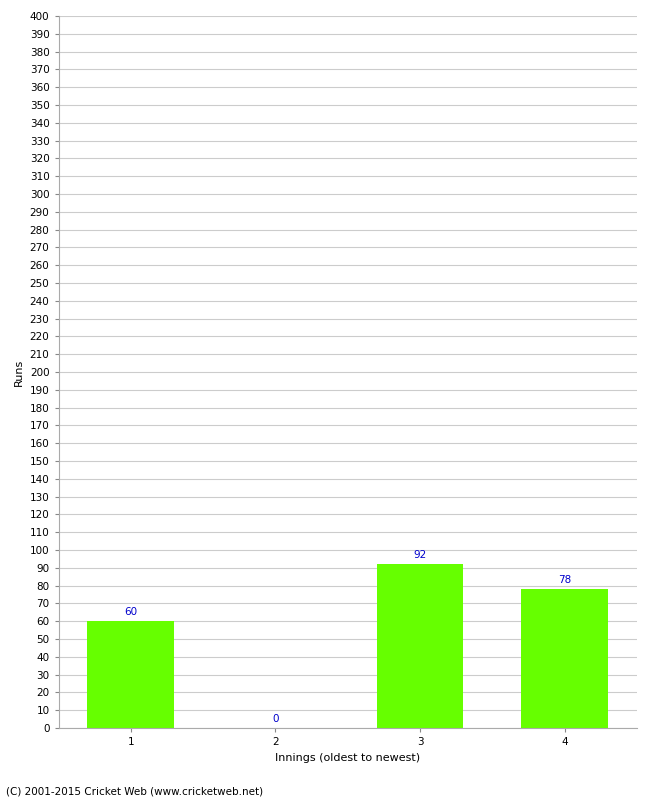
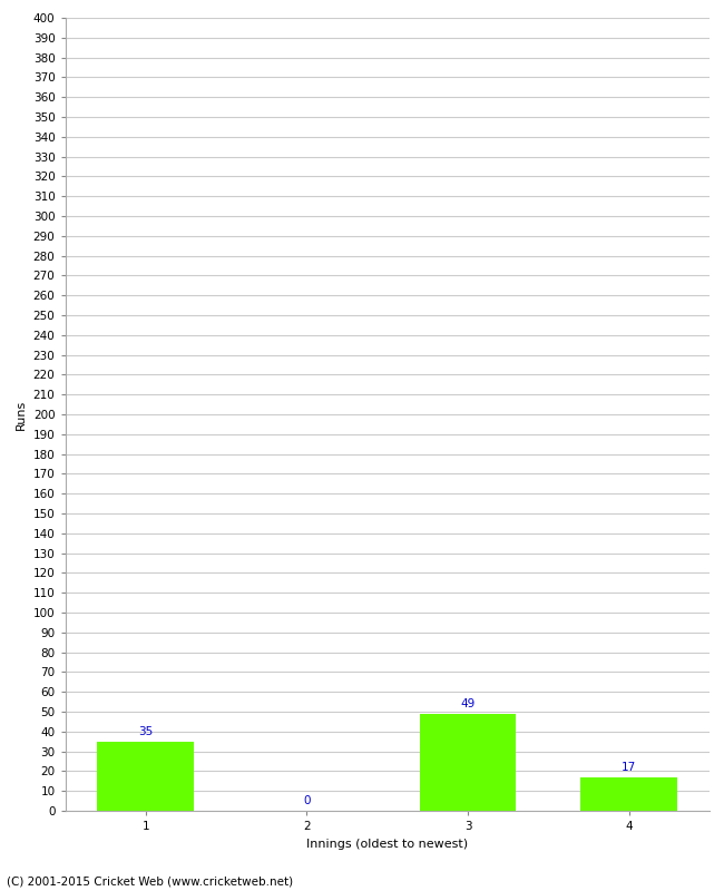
1: 60 -> 35
3: 92 -> 49
4: 78 -> 17
